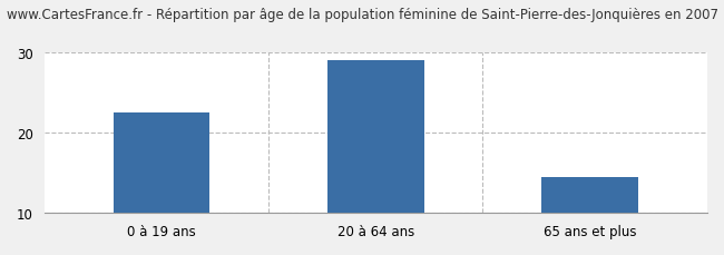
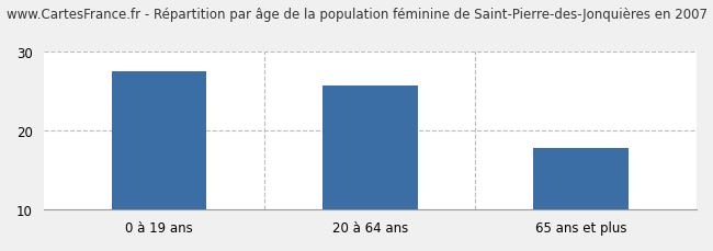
0 à 19 ans: 22.5 -> 27.4
20 à 64 ans: 29.0 -> 25.6
65 ans et plus: 14.5 -> 17.8
